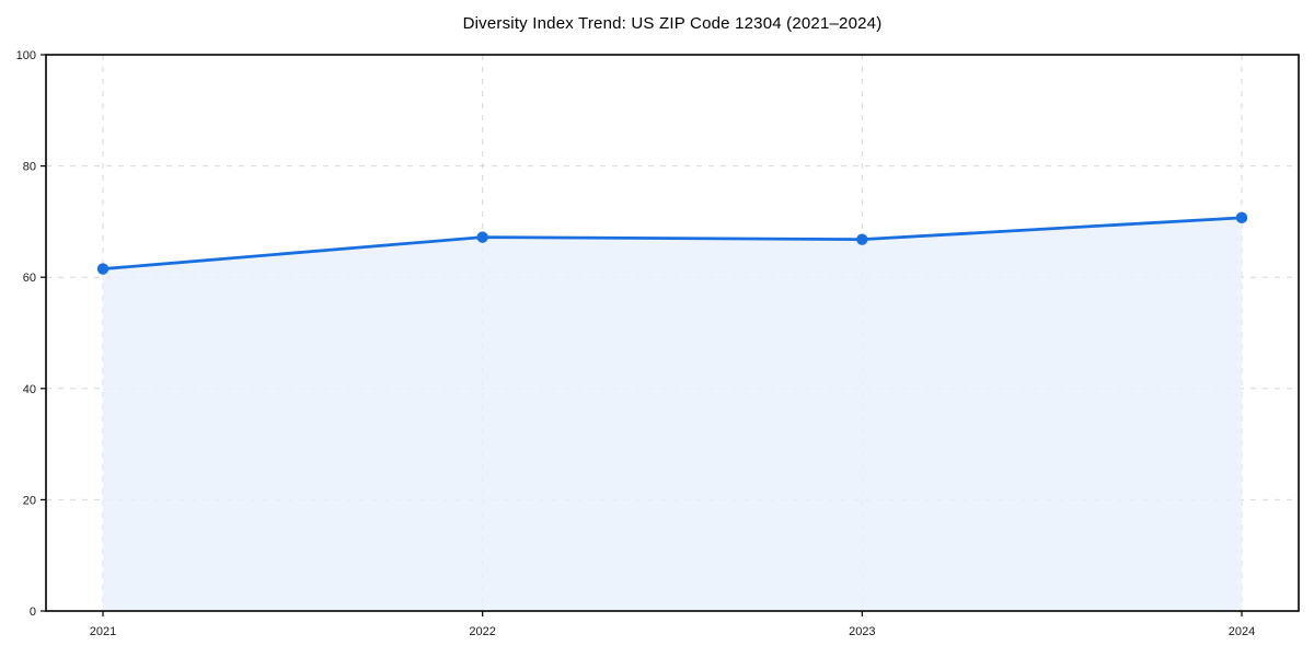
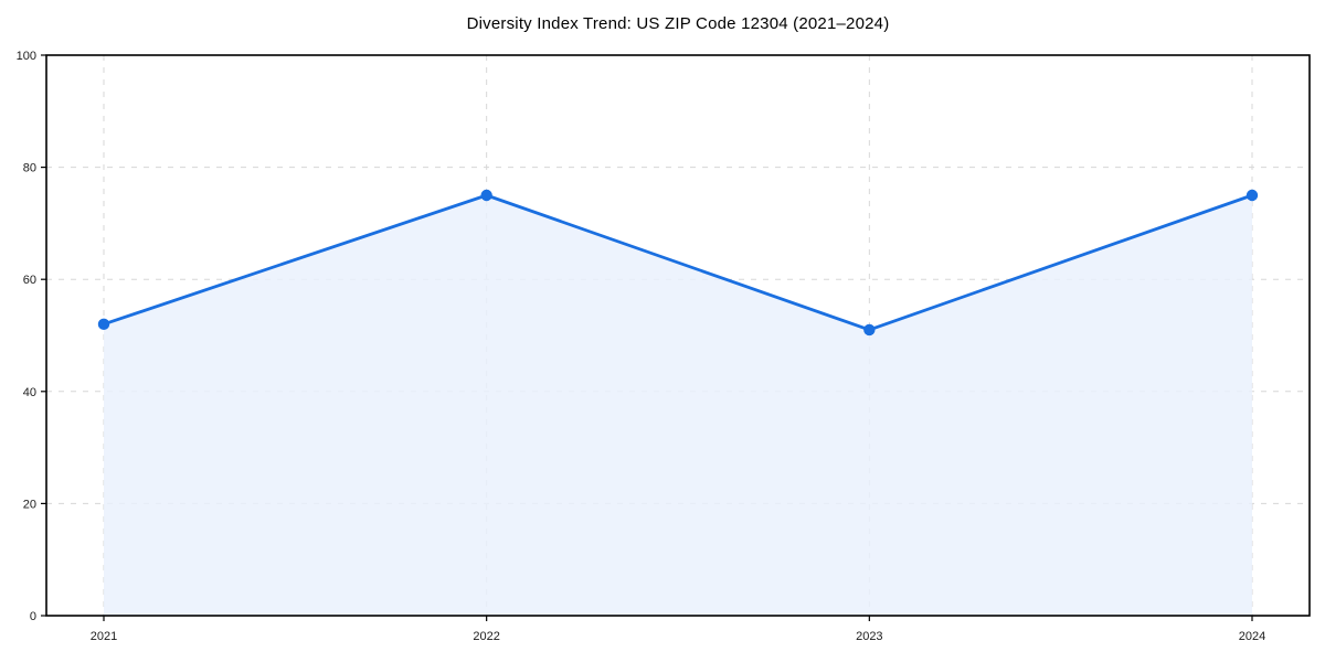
2021: 62 -> 52
2022: 67 -> 75
2023: 67 -> 51
2024: 71 -> 75
